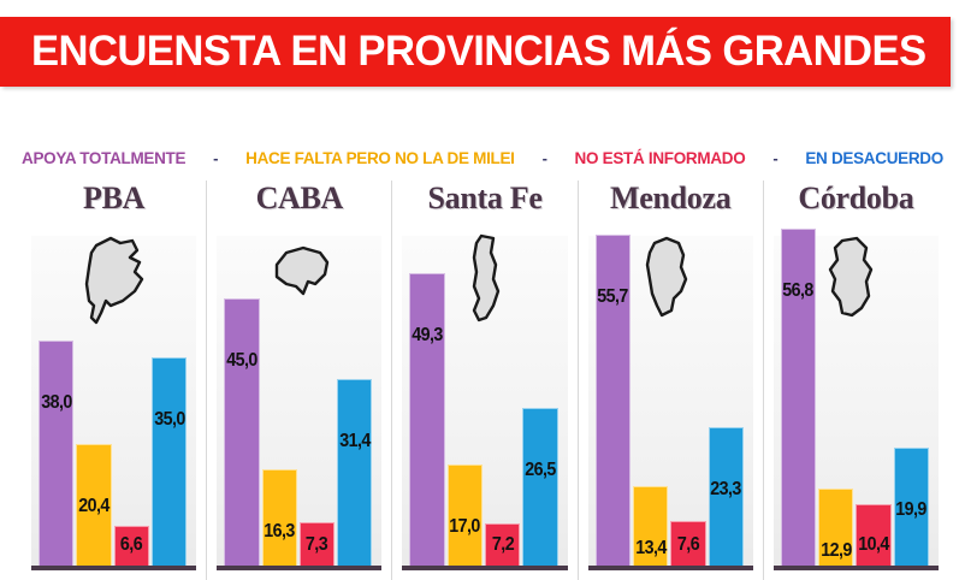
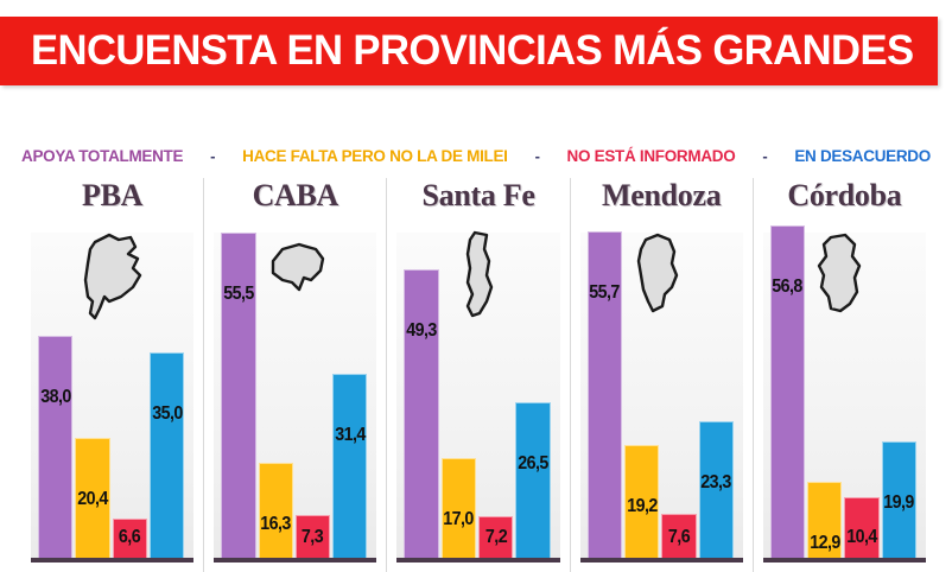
APOYA TOTALMENTE/CABA: 45,0 -> 55,5
HACE FALTA PERO NO LA DE MILEI/Mendoza: 13,4 -> 19,2
